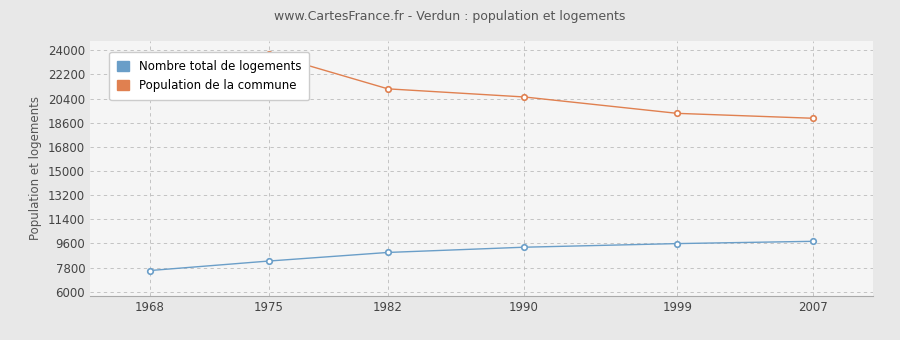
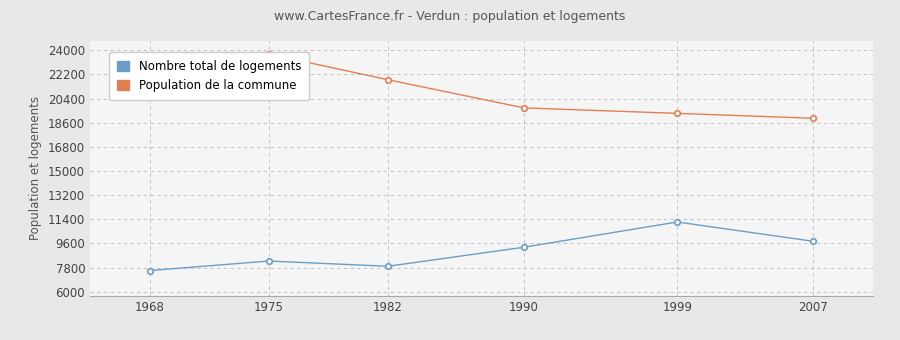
Nombre total de logements/1982: 8900 -> 7900
Population de la commune/1982: 21100 -> 21800
Population de la commune/1990: 20500 -> 19700
Nombre total de logements/1999: 9600 -> 11200
